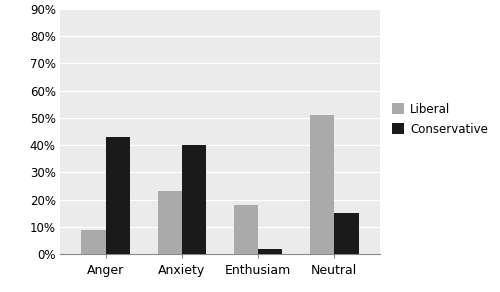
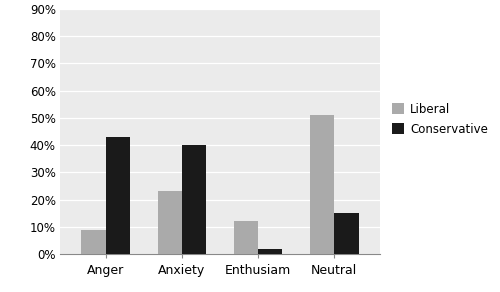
Liberal/Enthusiam: 18% -> 12%
